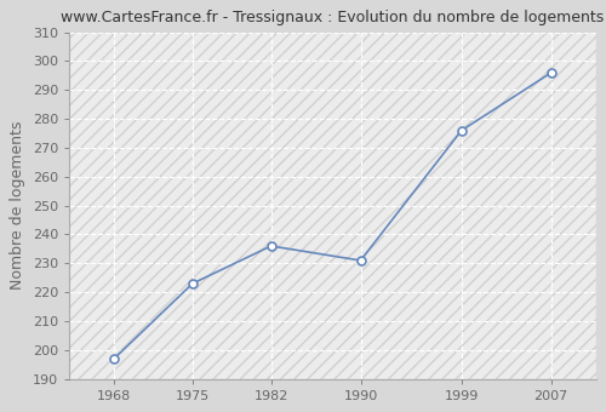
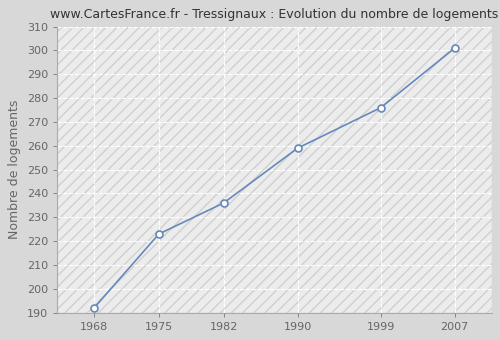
1968: 197 -> 192
1990: 231 -> 259
2007: 296 -> 301
